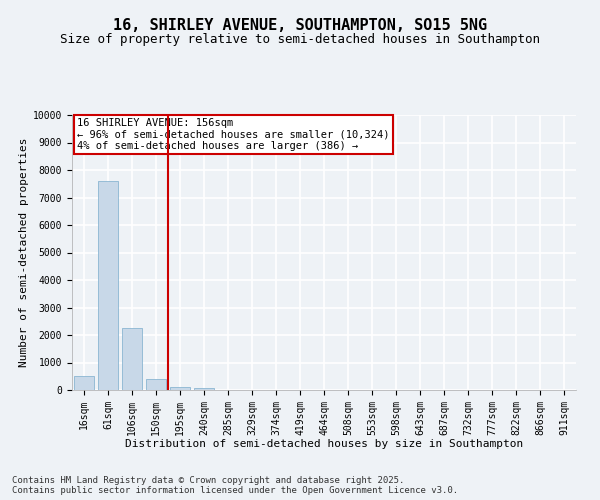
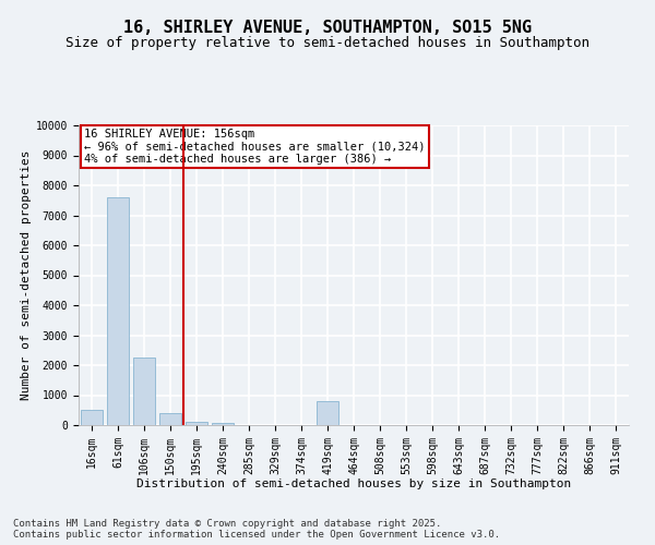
419sqm: 0 -> 800
